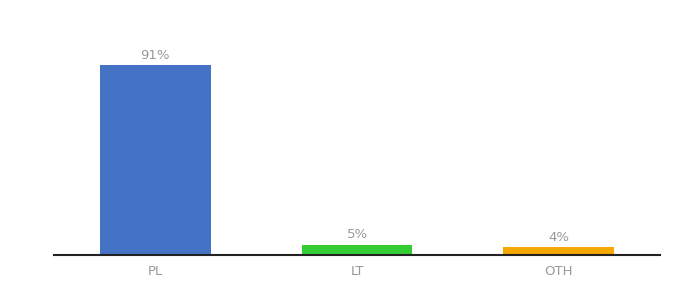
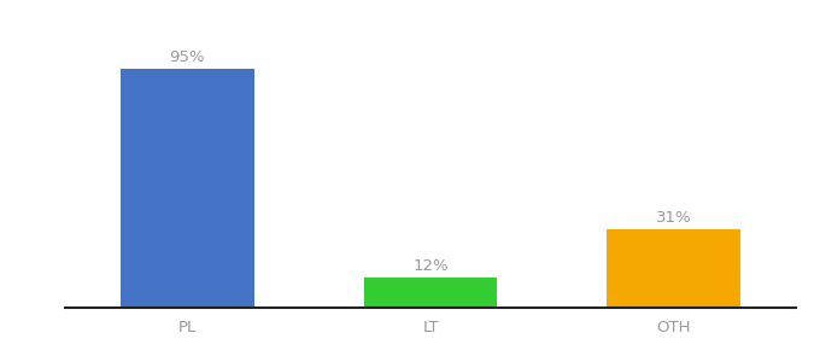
PL: 91% -> 95%
LT: 5% -> 12%
OTH: 4% -> 31%
